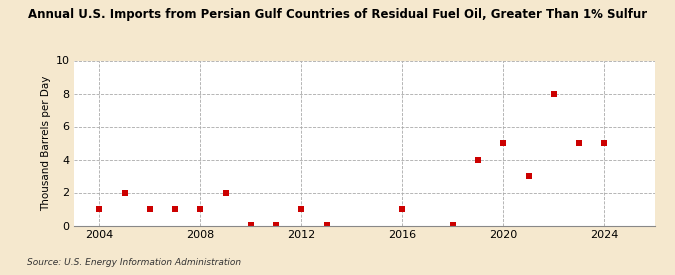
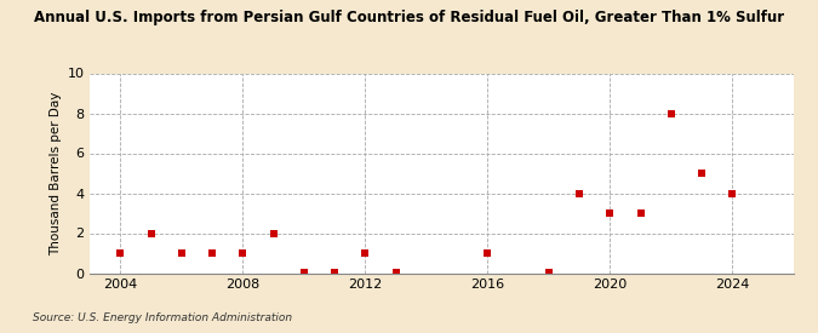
2020: 5.0 -> 3.0
2024: 5.0 -> 4.0
